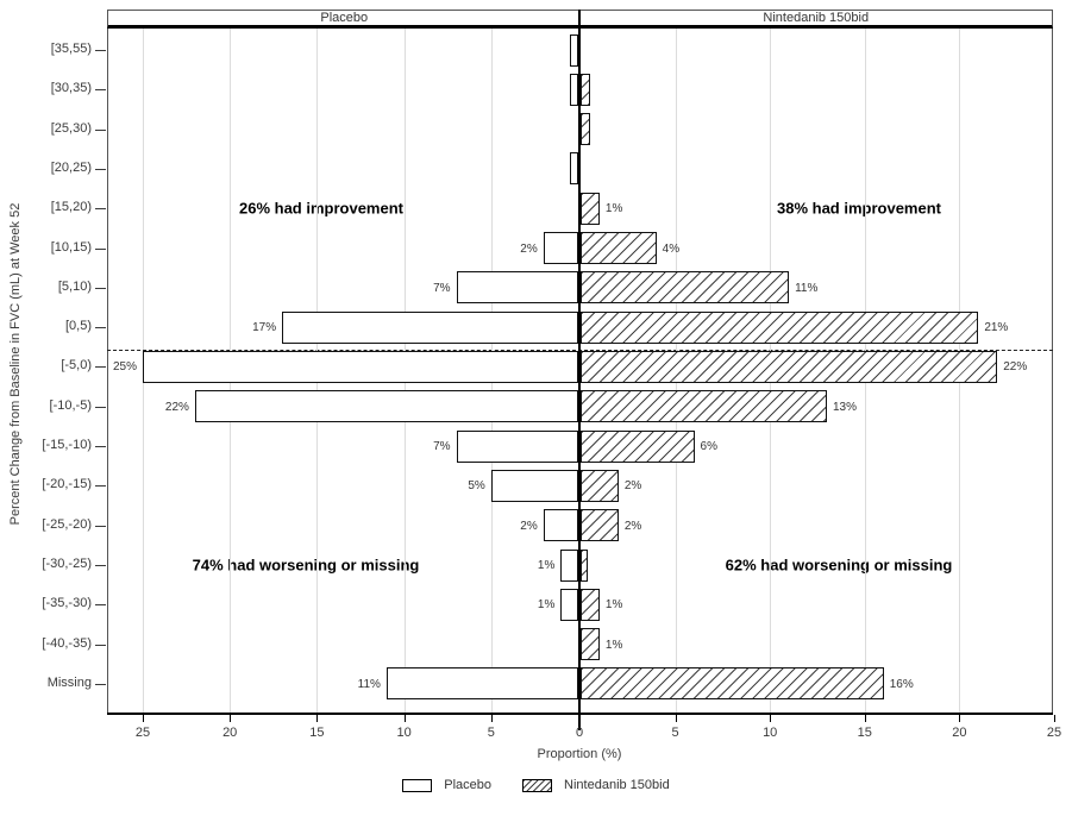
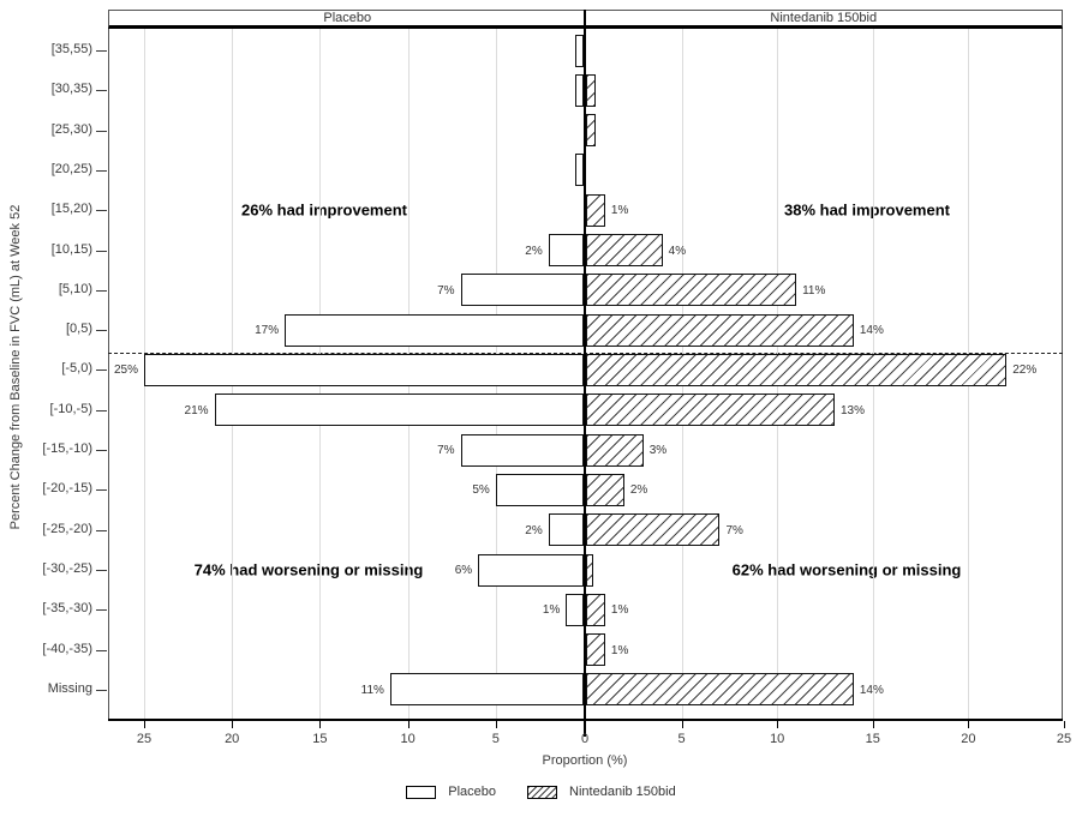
Nintedanib 150bid/[0,5): 21% -> 14%
Placebo/[-10,-5): 22% -> 21%
Nintedanib 150bid/[-15,-10): 6% -> 3%
Nintedanib 150bid/[-25,-20): 2% -> 7%
Placebo/[-30,-25): 1% -> 6%
Nintedanib 150bid/Missing: 16% -> 14%
